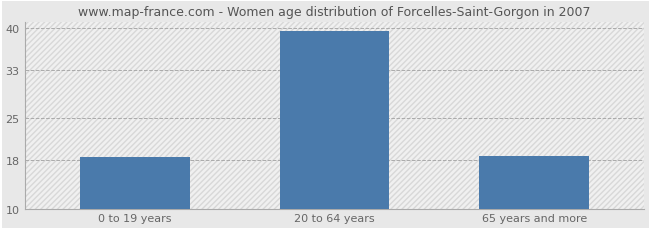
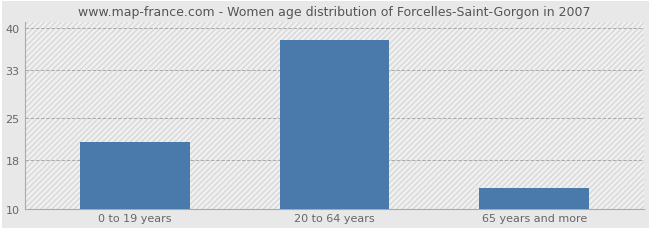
0 to 19 years: 18.5 -> 21.0
20 to 64 years: 39.5 -> 38.0
65 years and more: 18.7 -> 13.4
